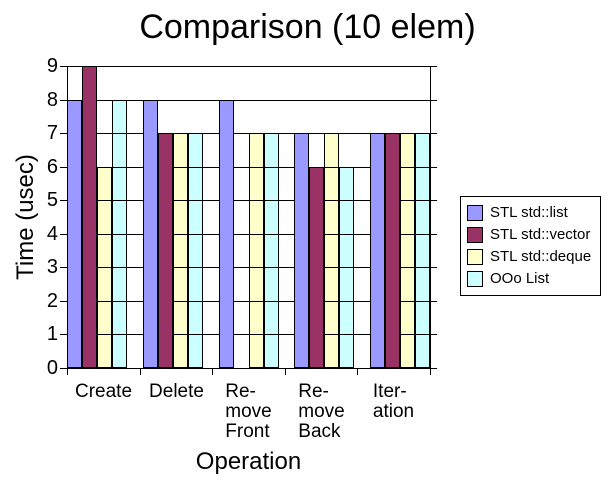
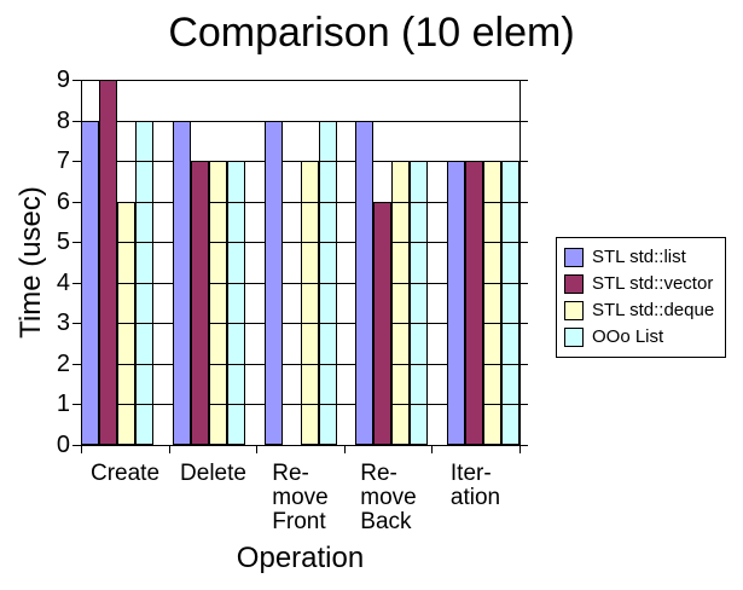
OOo List/Re- move Front: 7 -> 8
STL std::list/Re- move Back: 7 -> 8
OOo List/Re- move Back: 6 -> 7
